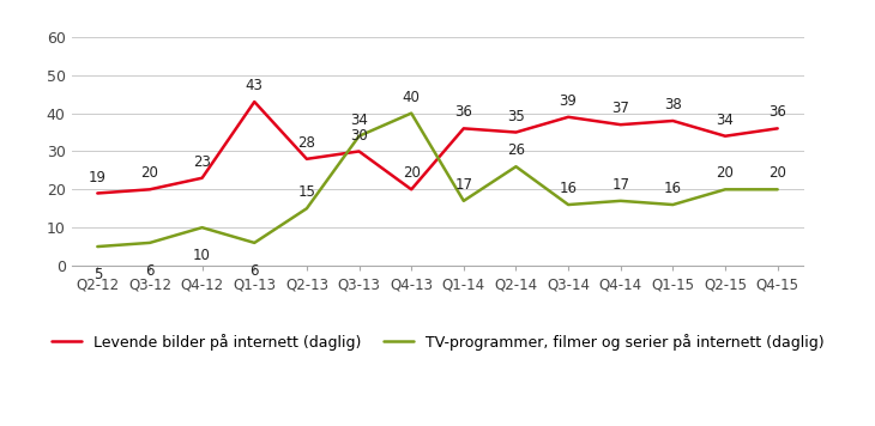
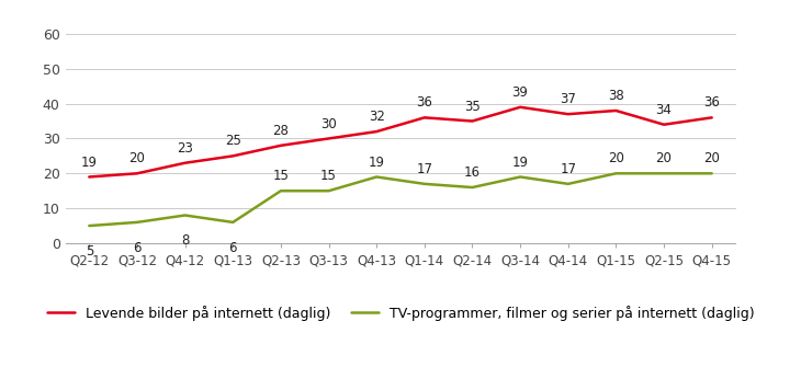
TV-programmer, filmer og serier på internett (daglig)/Q4-12: 10 -> 8
Levende bilder på internett (daglig)/Q1-13: 43 -> 25
TV-programmer, filmer og serier på internett (daglig)/Q3-13: 34 -> 15
Levende bilder på internett (daglig)/Q4-13: 20 -> 32
TV-programmer, filmer og serier på internett (daglig)/Q4-13: 40 -> 19
TV-programmer, filmer og serier på internett (daglig)/Q2-14: 26 -> 16
TV-programmer, filmer og serier på internett (daglig)/Q3-14: 16 -> 19
TV-programmer, filmer og serier på internett (daglig)/Q1-15: 16 -> 20
